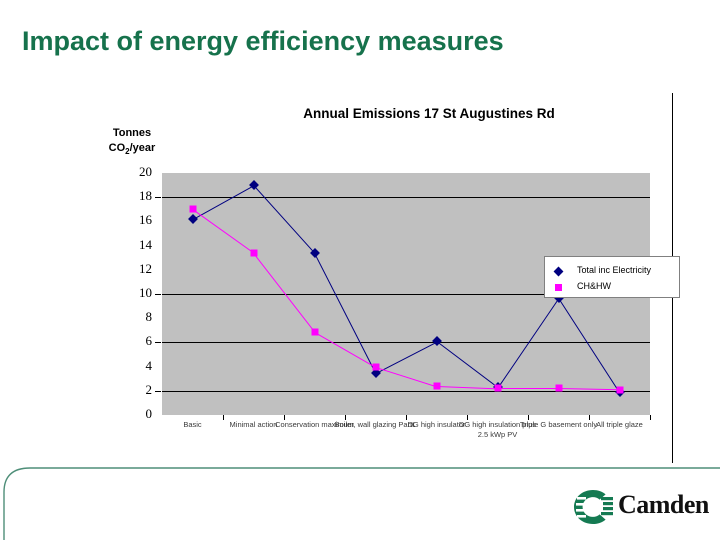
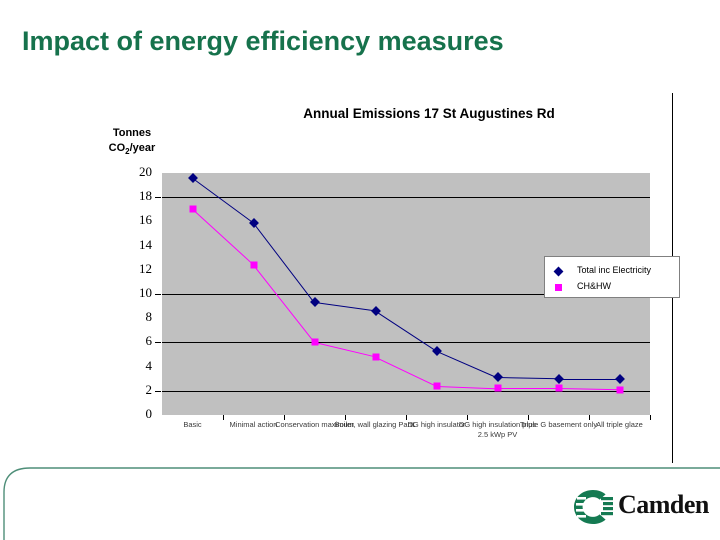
Total inc Electricity/Basic: 16.2 -> 19.6
Total inc Electricity/Minimal action: 19.0 -> 15.9
CH&HW/Minimal action: 13.4 -> 12.4
Total inc Electricity/Conservation maximum: 13.4 -> 9.3
CH&HW/Conservation maximum: 6.9 -> 6.0
Total inc Electricity/Boiler, wall glazing PartL: 3.5 -> 8.6
CH&HW/Boiler, wall glazing PartL: 4.0 -> 4.8
Total inc Electricity/DG high insulator: 6.1 -> 5.3
Total inc Electricity/DG high insulation plus 2.5 kWp PV: 2.3 -> 3.1
Total inc Electricity/Triple G basement only: 9.7 -> 3.0
Total inc Electricity/All triple glaze: 1.9 -> 3.0
